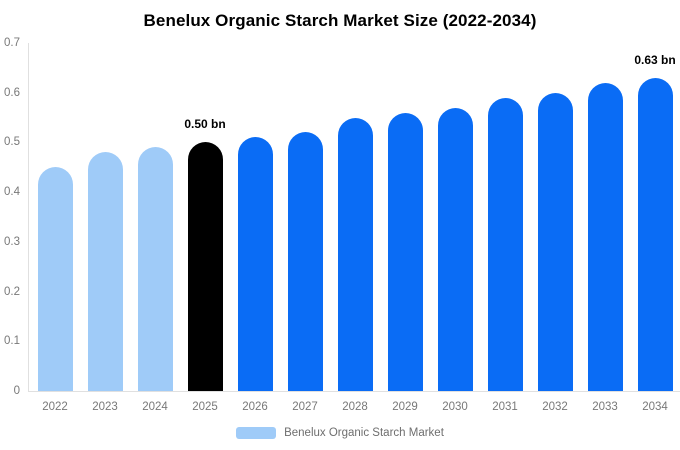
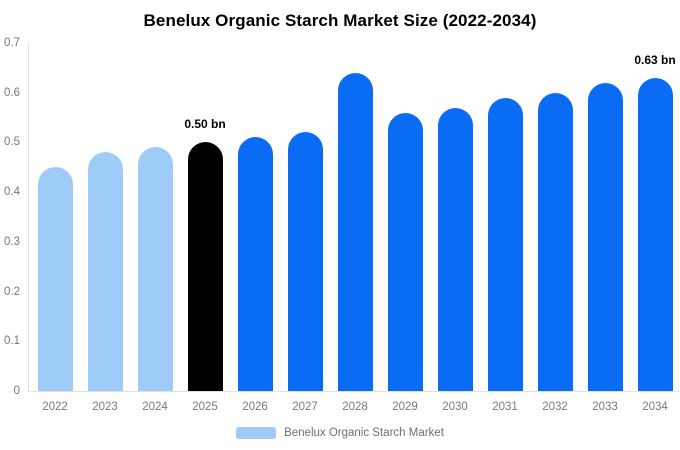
2028: 0.55 -> 0.64
